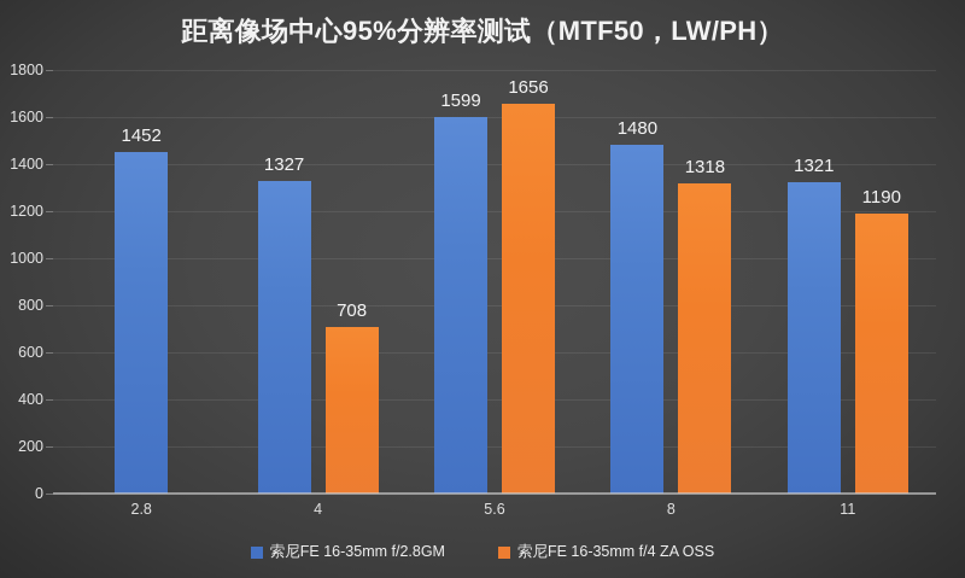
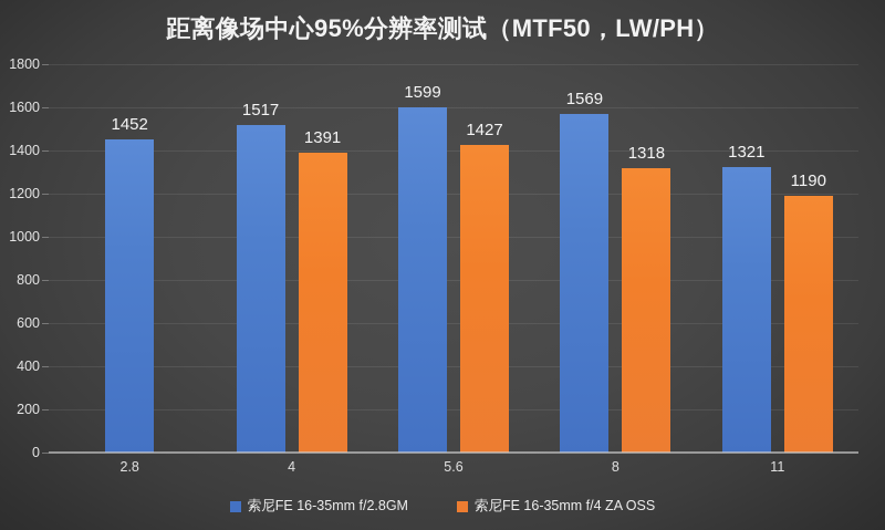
索尼FE 16-35mm f/2.8GM/4: 1327 -> 1517
索尼FE 16-35mm f/4 ZA OSS/4: 708 -> 1391
索尼FE 16-35mm f/4 ZA OSS/5.6: 1656 -> 1427
索尼FE 16-35mm f/2.8GM/8: 1480 -> 1569
